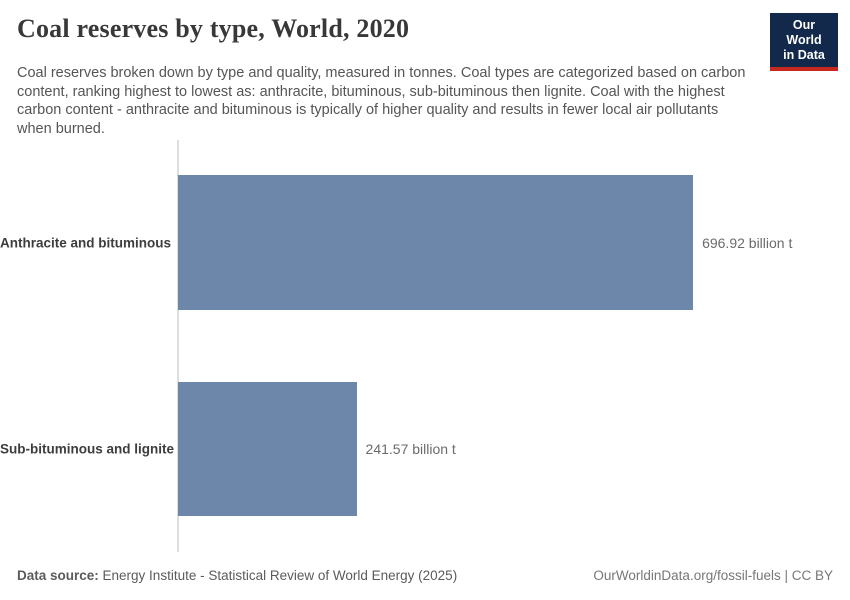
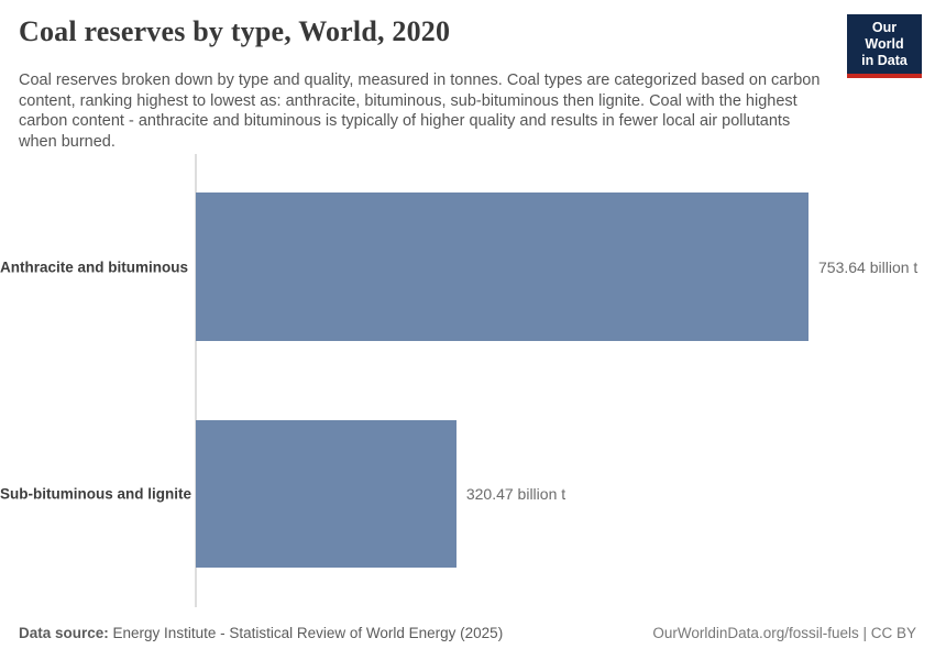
Anthracite and bituminous: 696.92 -> 753.64
Sub-bituminous and lignite: 241.57 -> 320.47
